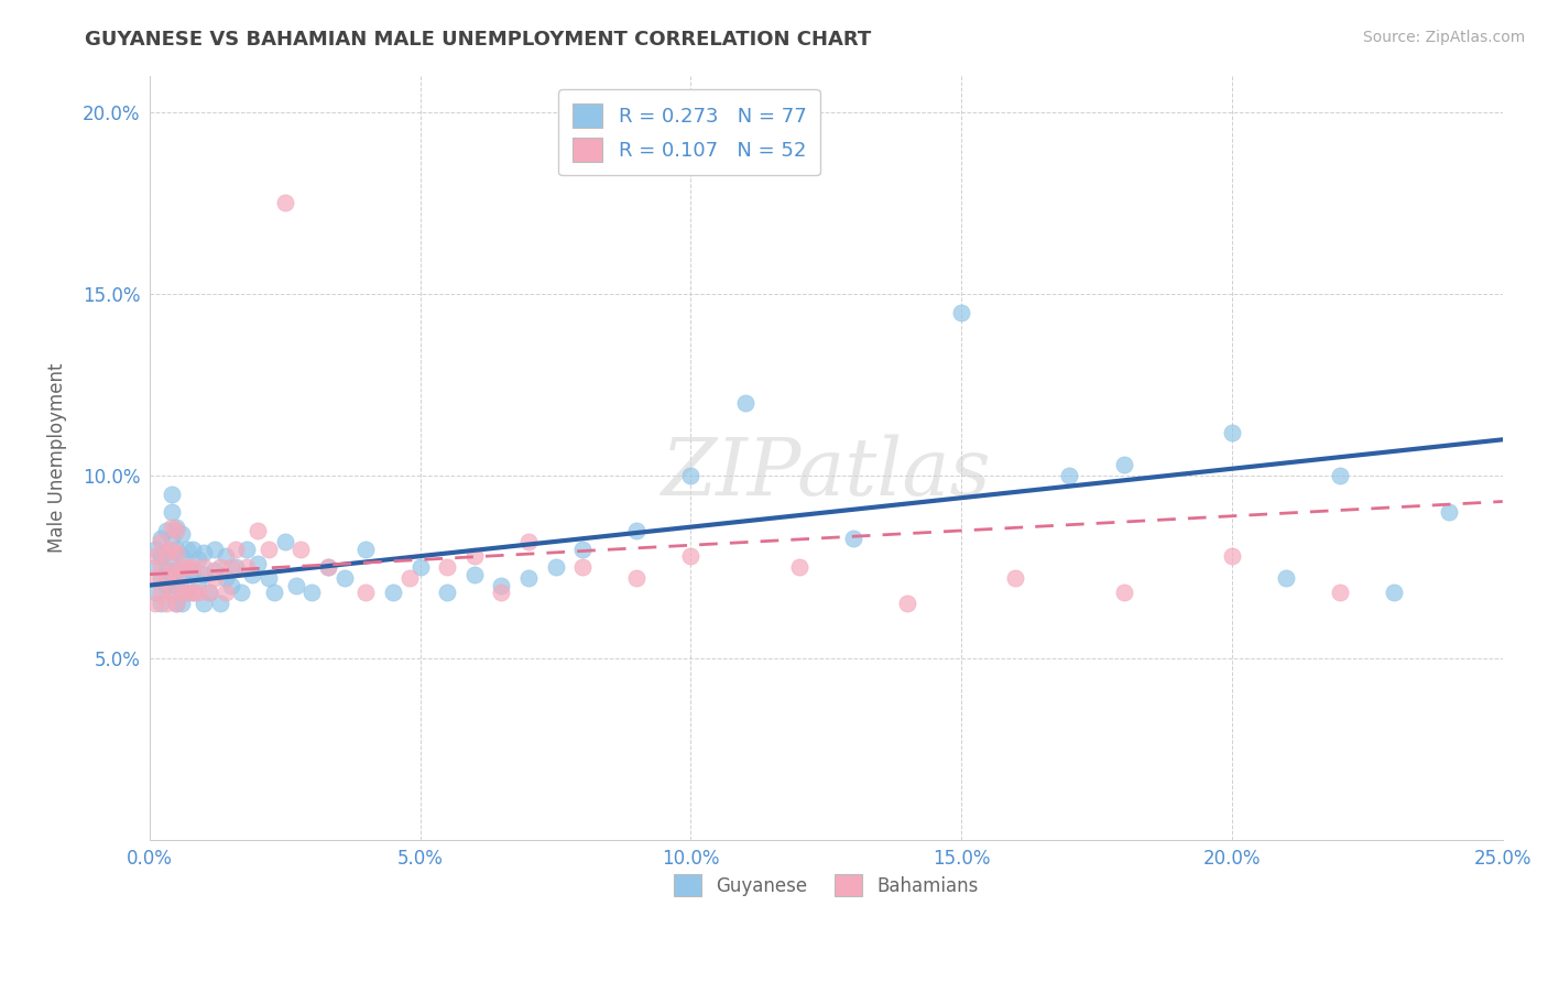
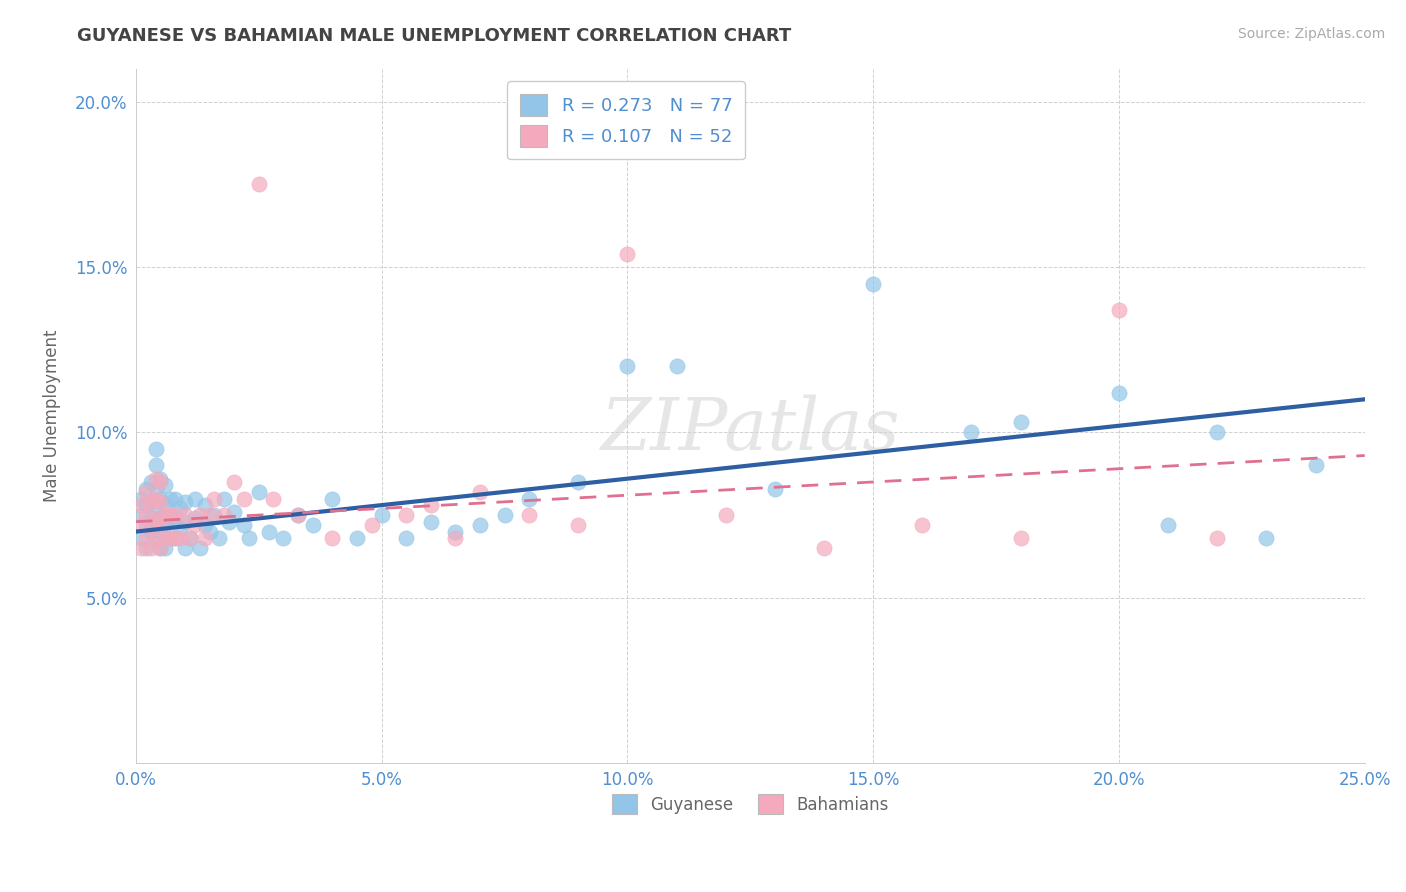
Guyanese/10.0%: 10.0% -> 12.0%
Bahamians/10.0%: 7.8% -> 15.4%
Bahamians/20.0%: 7.8% -> 13.7%
